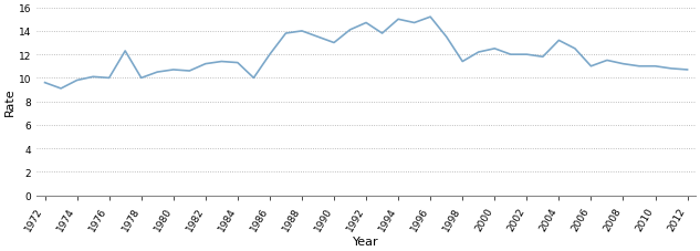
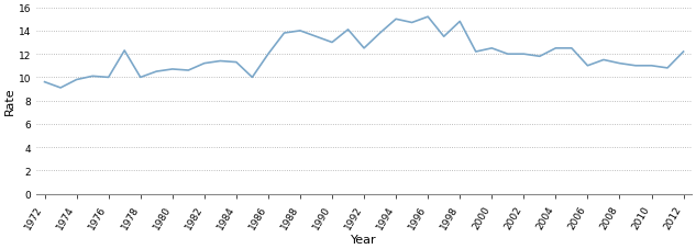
1992: 14.7 -> 12.5
1998: 11.4 -> 14.8
2004: 13.2 -> 12.5
2012: 10.7 -> 12.2
